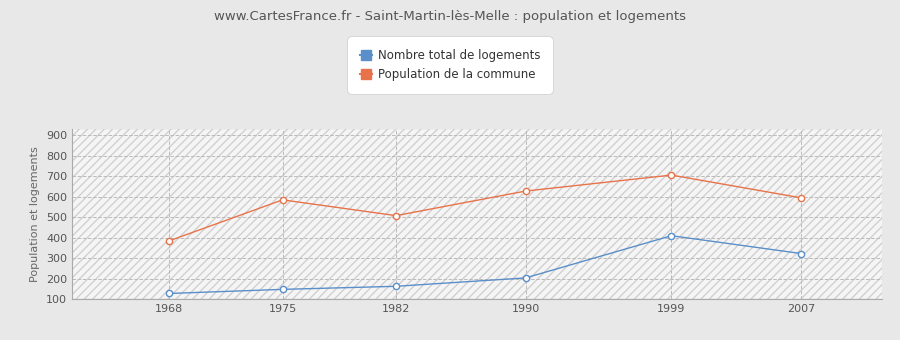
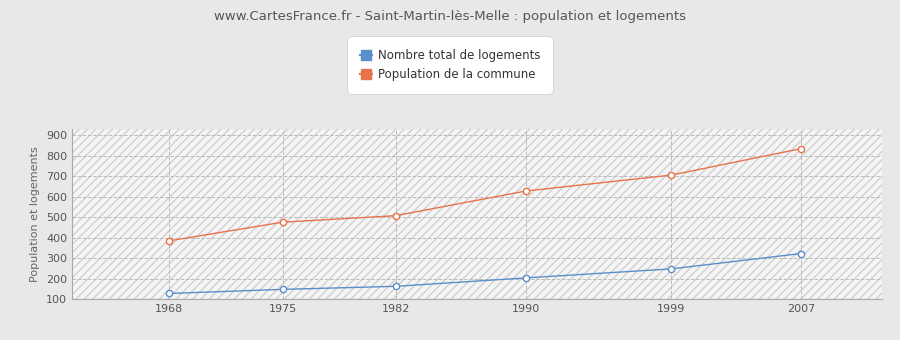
Population de la commune/1975: 585 -> 476
Nombre total de logements/1999: 410 -> 248
Population de la commune/2007: 595 -> 835
